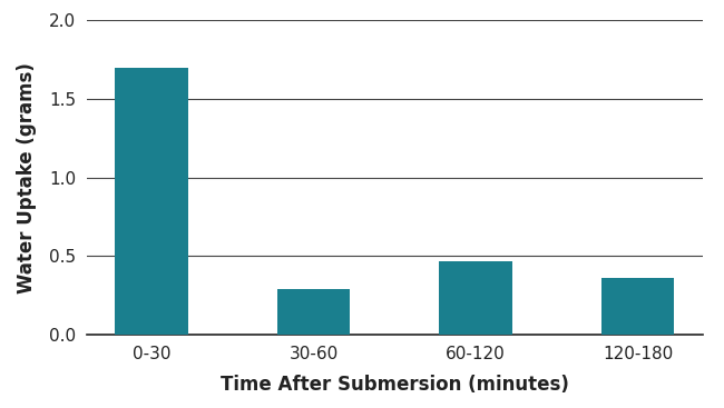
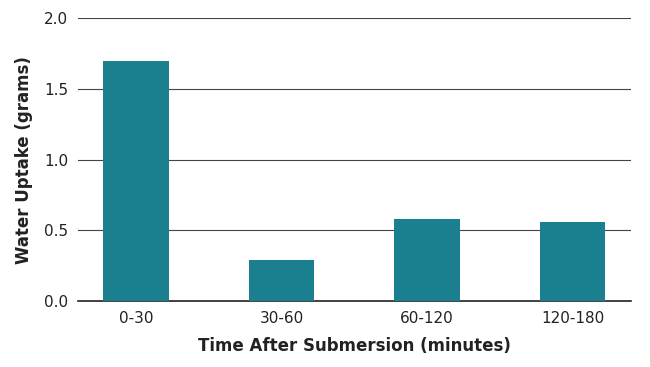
60-120: 0.47 -> 0.58
120-180: 0.36 -> 0.56
